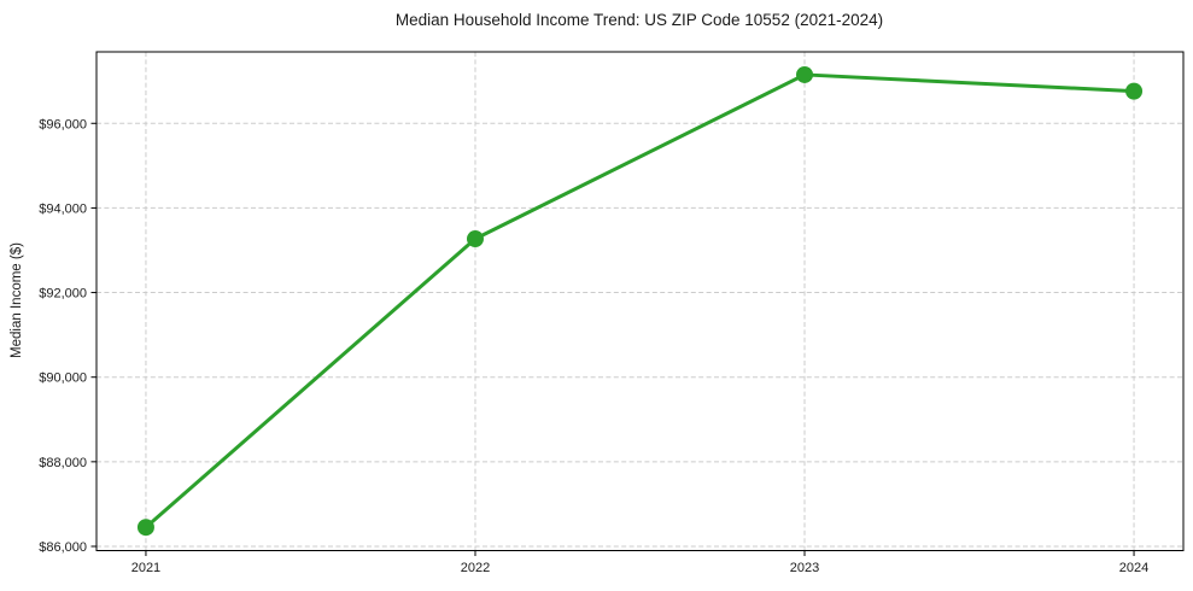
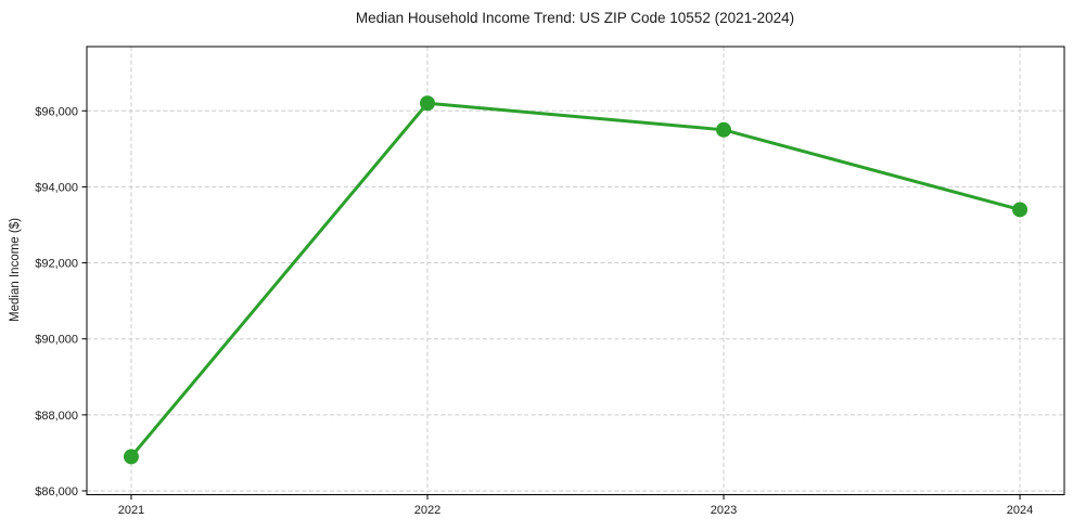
2021: $86400 -> $86900
2022: $93300 -> $96200
2023: $97200 -> $95500
2024: $96800 -> $93400
